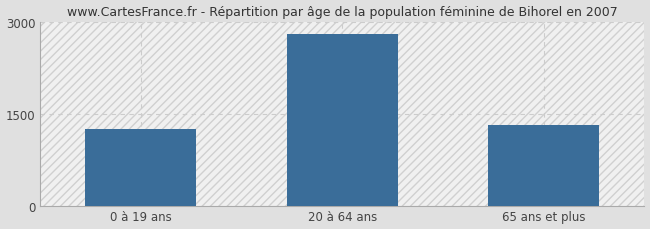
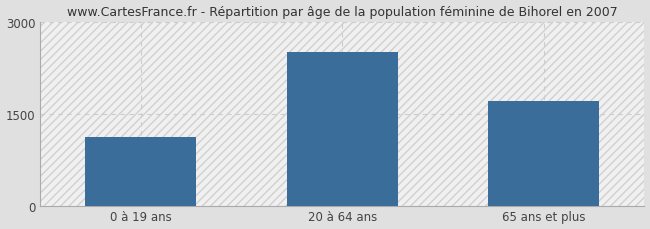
0 à 19 ans: 1240 -> 1120
20 à 64 ans: 2800 -> 2500
65 ans et plus: 1320 -> 1700
